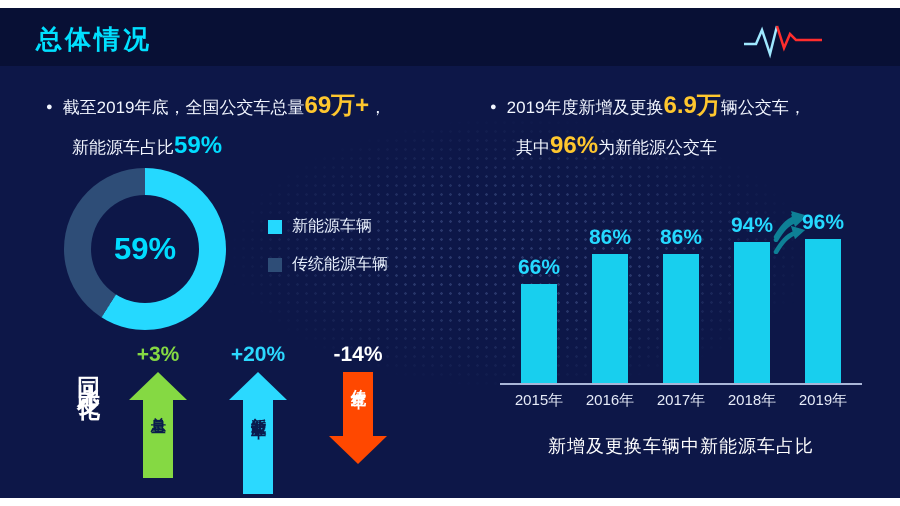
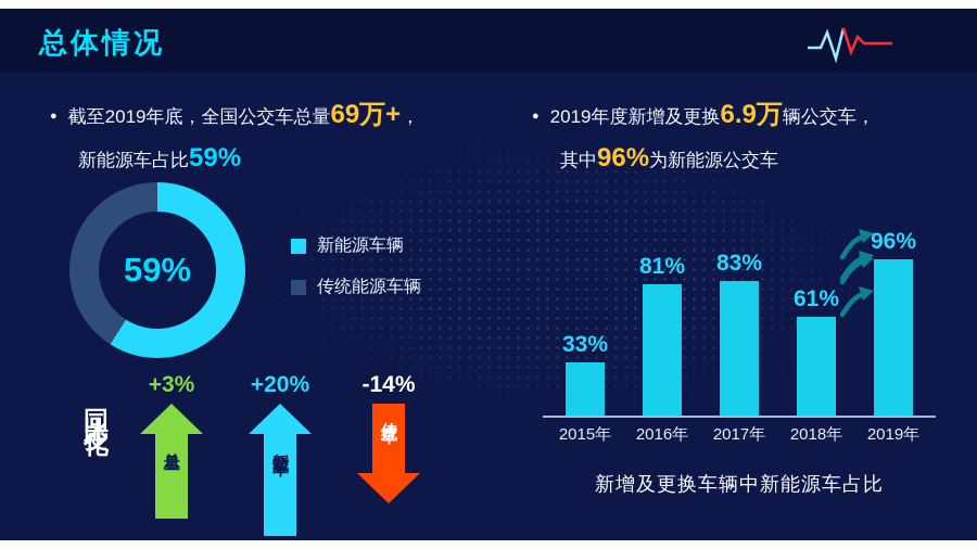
新增及更换车辆中新能源车占比/2015年: 66% -> 33%
新增及更换车辆中新能源车占比/2016年: 86% -> 81%
新增及更换车辆中新能源车占比/2017年: 86% -> 83%
新增及更换车辆中新能源车占比/2018年: 94% -> 61%
